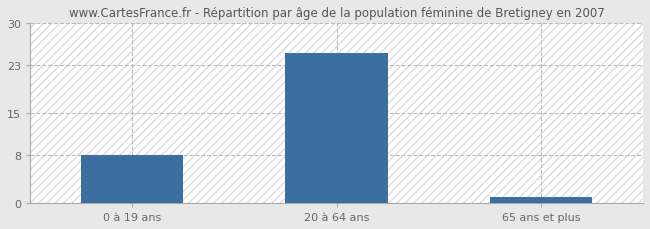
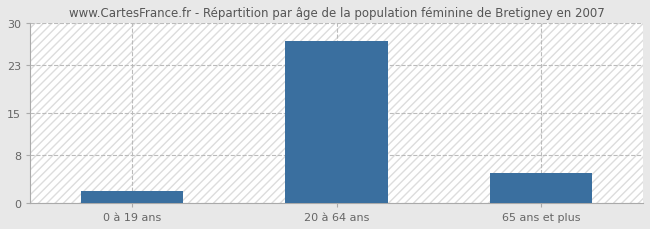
0 à 19 ans: 8 -> 2
20 à 64 ans: 25 -> 27
65 ans et plus: 1 -> 5
